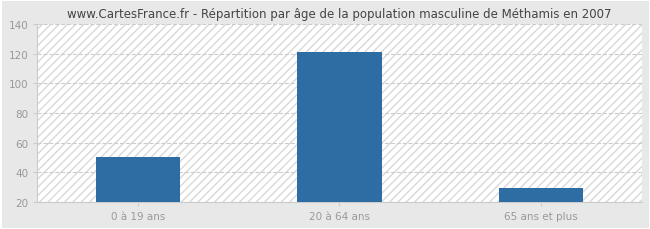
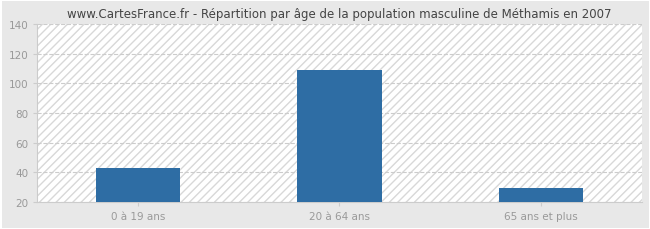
0 à 19 ans: 50 -> 43
20 à 64 ans: 121 -> 109
